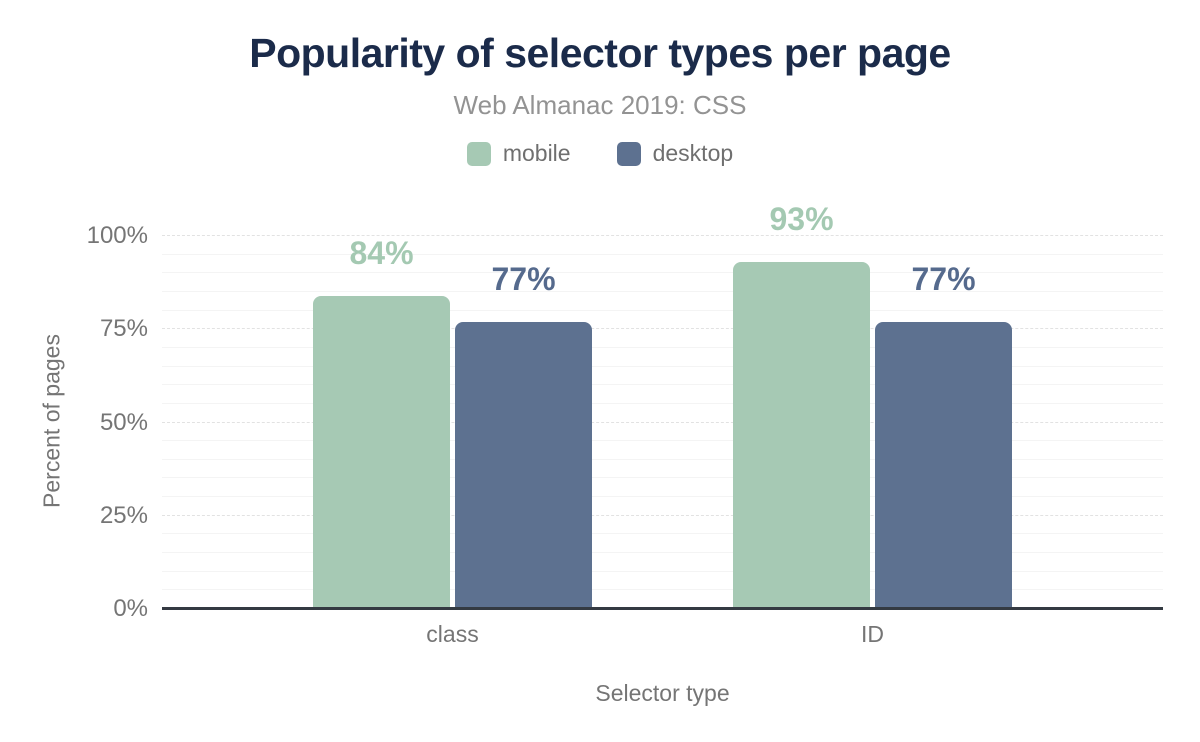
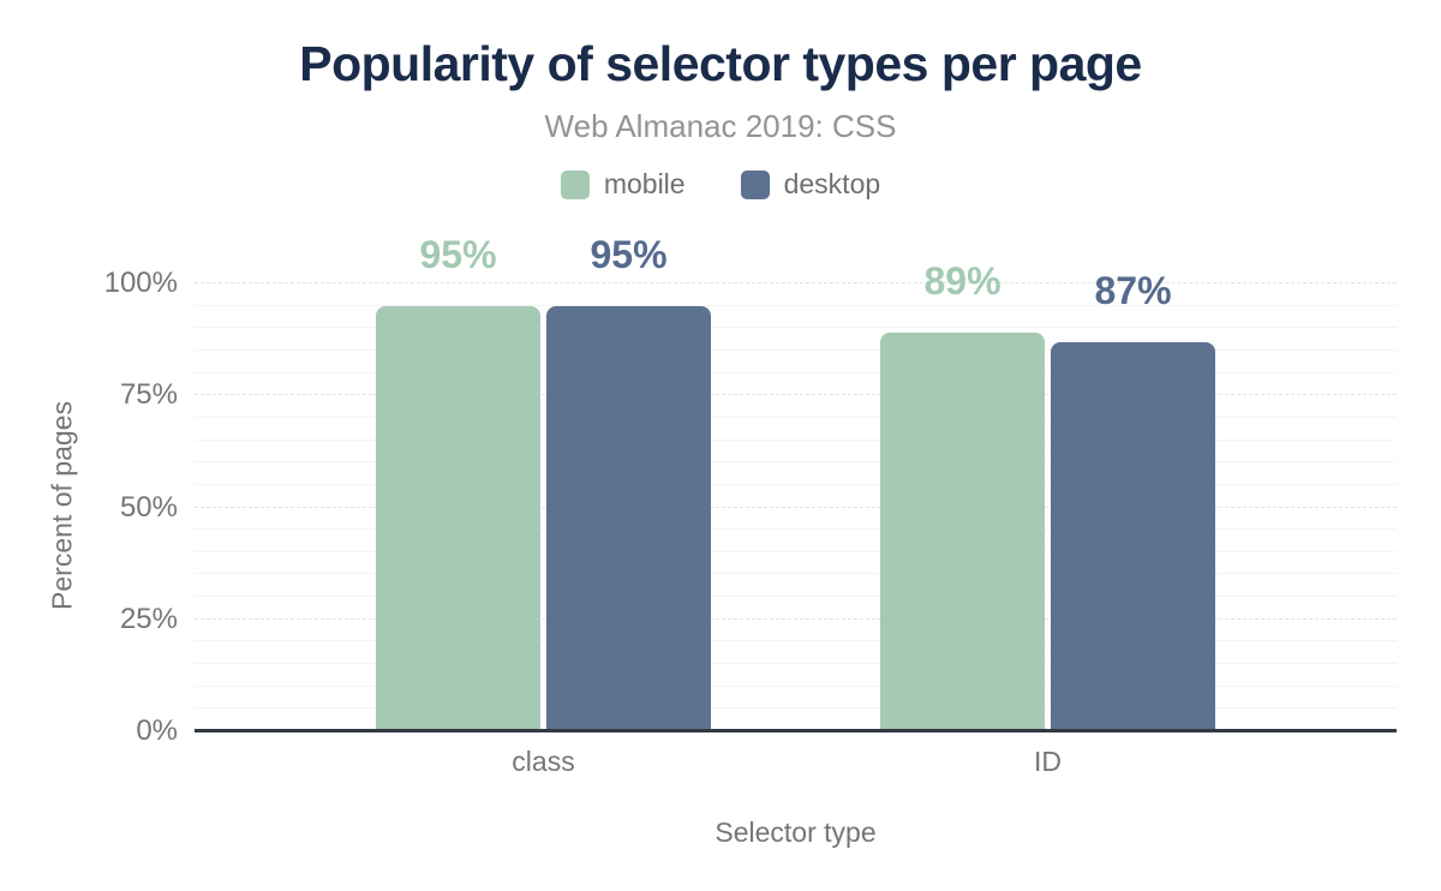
mobile/class: 84% -> 95%
desktop/class: 77% -> 95%
mobile/ID: 93% -> 89%
desktop/ID: 77% -> 87%
